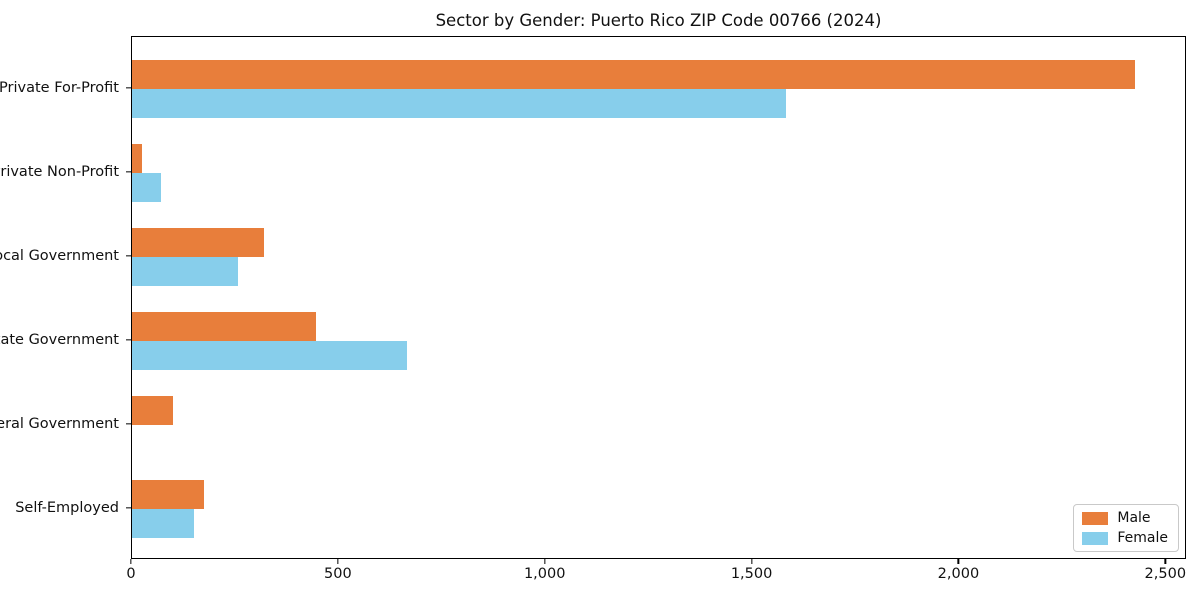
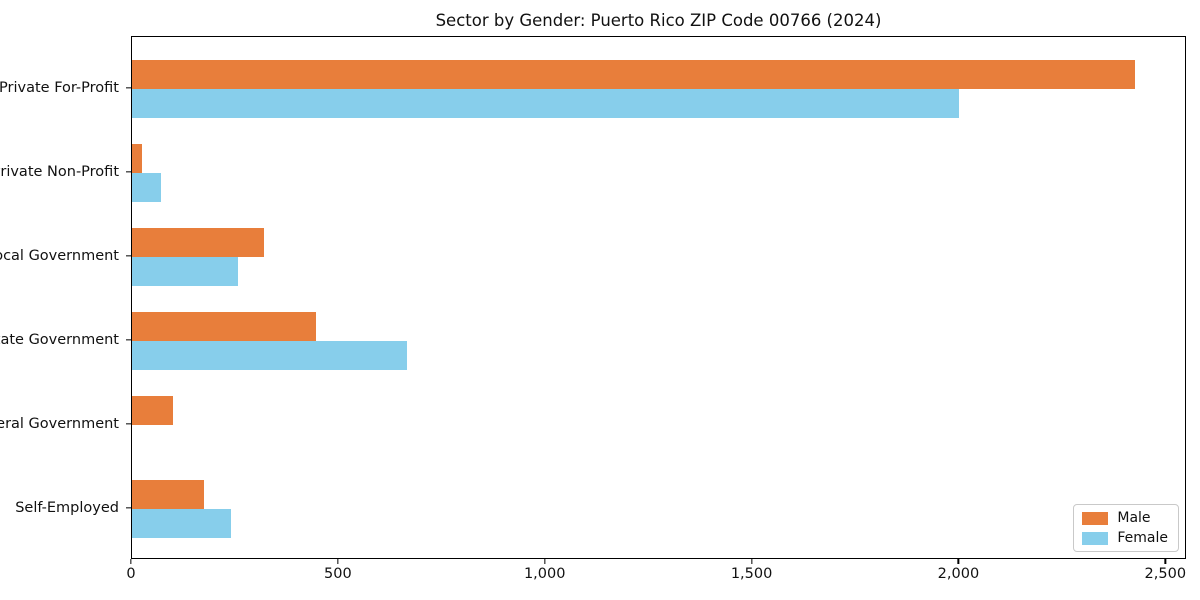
Female/Private For-Profit: 1580 -> 2000
Female/Self-Employed: 150 -> 240
